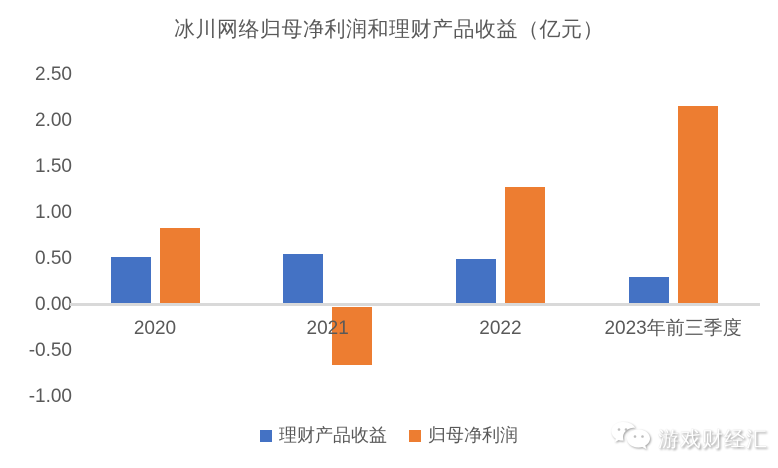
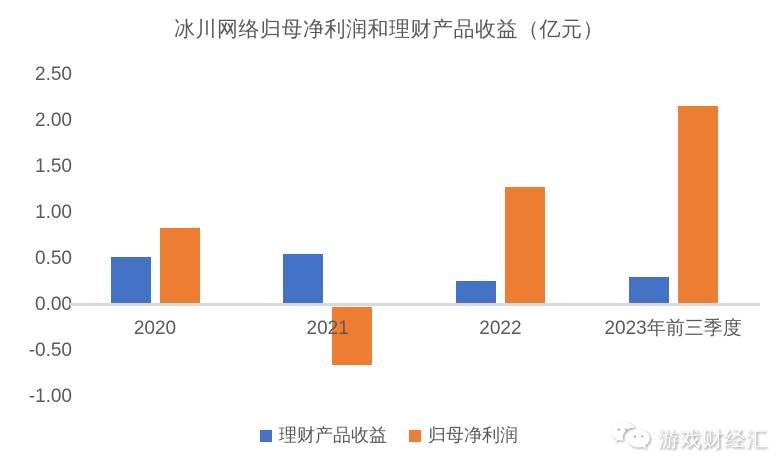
理财产品收益/2022: 0.5 -> 0.3
